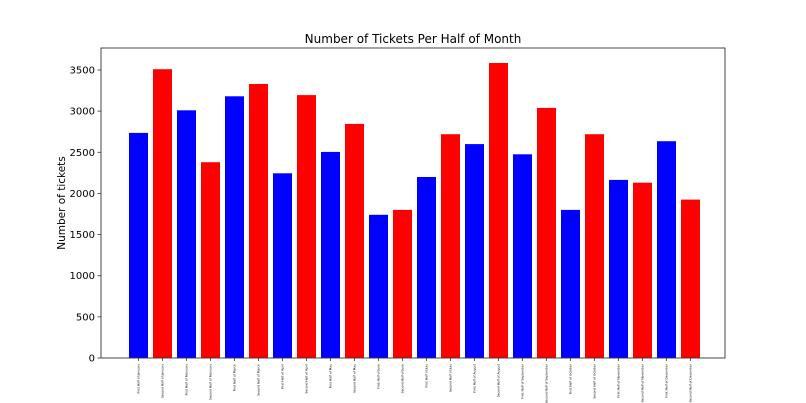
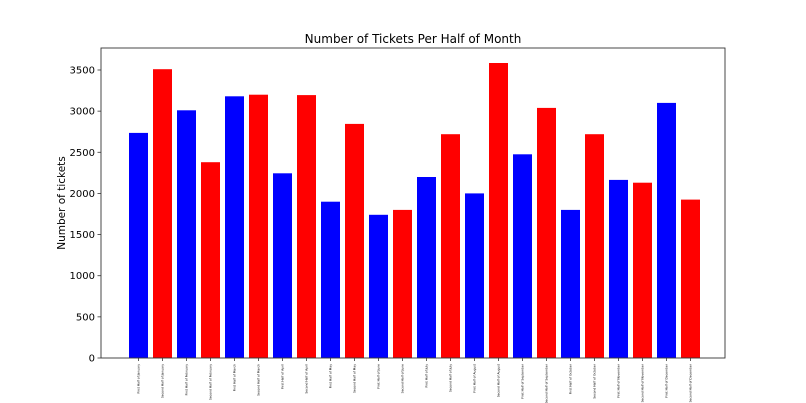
Second Half of March: 3300 -> 3200
First Half of May: 2500 -> 1900
First Half of August: 2600 -> 2000
First Half of December: 2600 -> 3100
